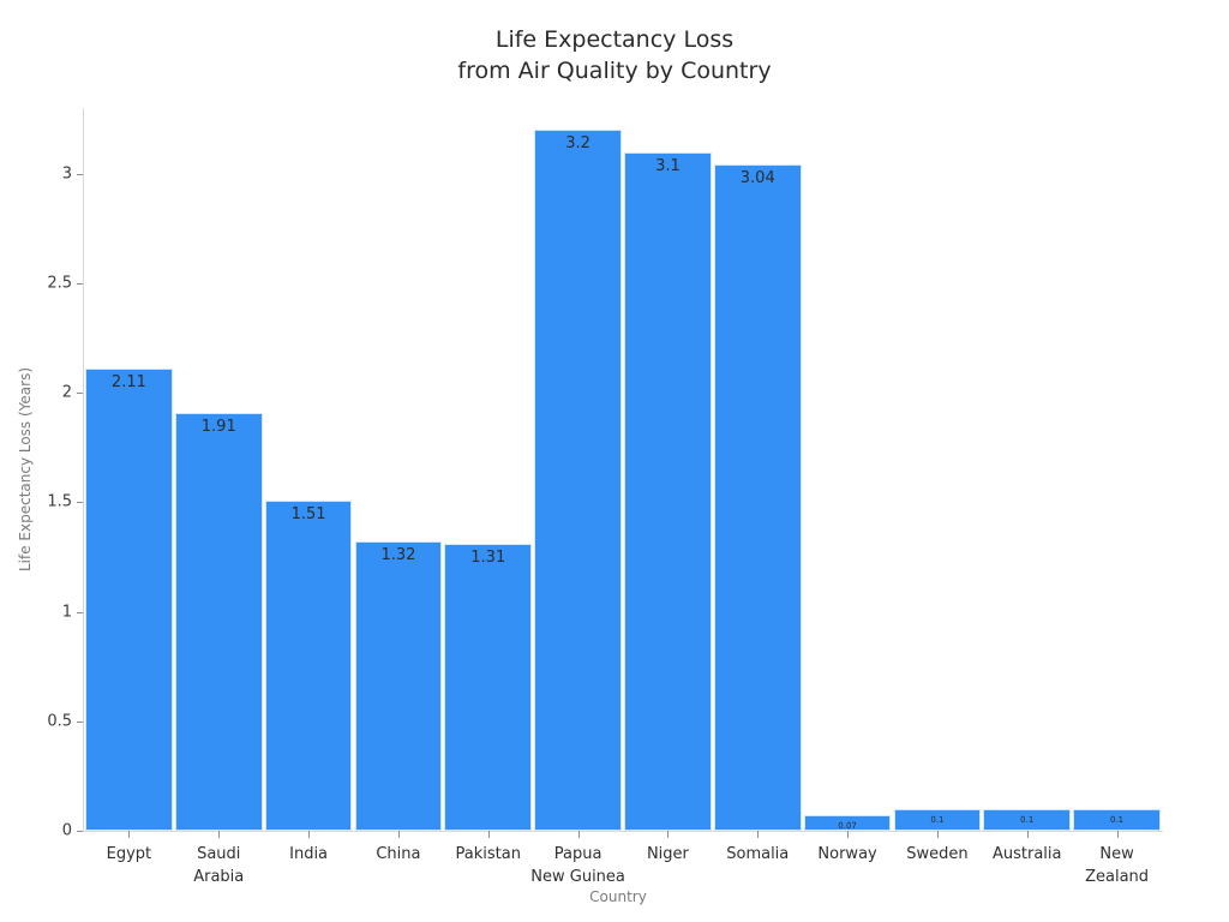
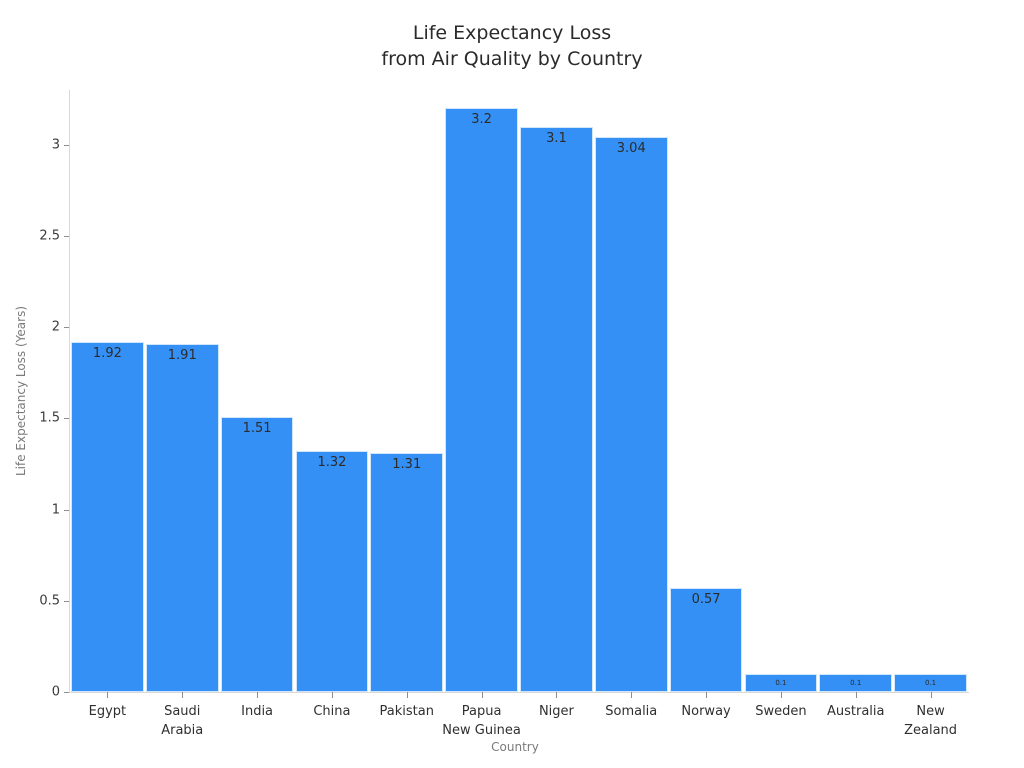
Egypt: 2.11 -> 1.92
Norway: 0.07 -> 0.57
